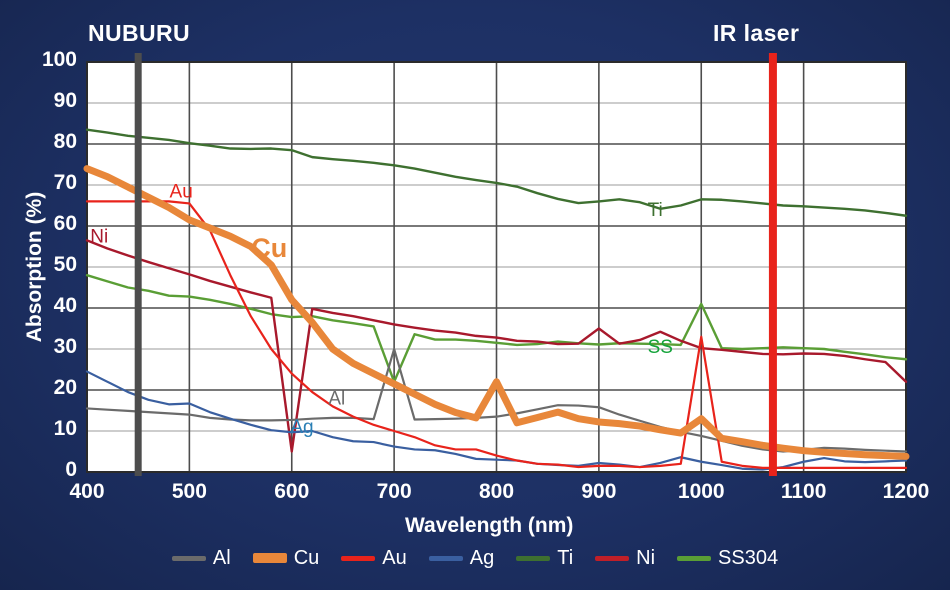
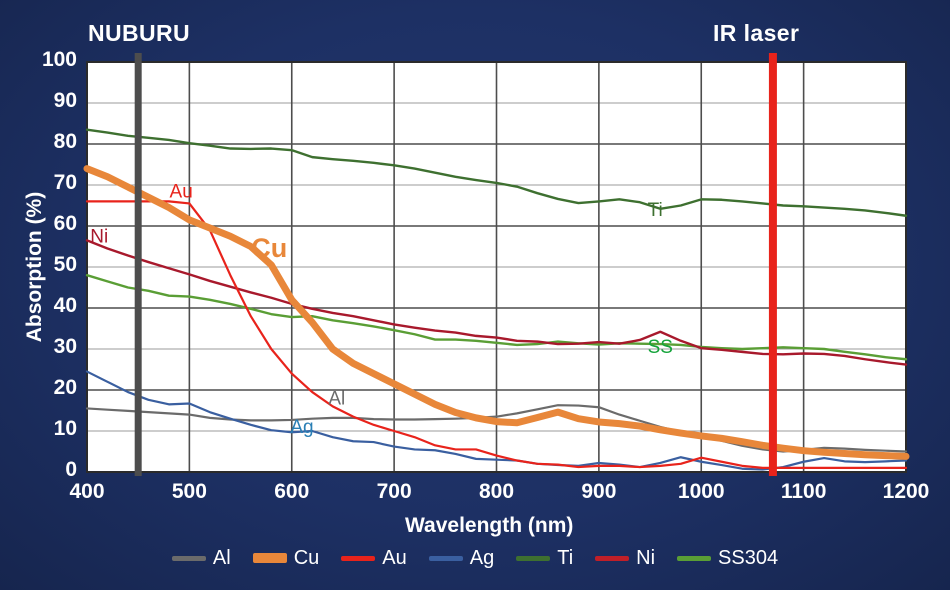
Ni/600: 5 -> 41
Al/700: 30 -> 13
SS304/700: 22 -> 35
Cu/800: 22 -> 12
Ni/900: 35 -> 32
Cu/1000: 13 -> 9
Au/1000: 33 -> 4
SS304/1000: 41 -> 30
Ni/1200: 22 -> 26
